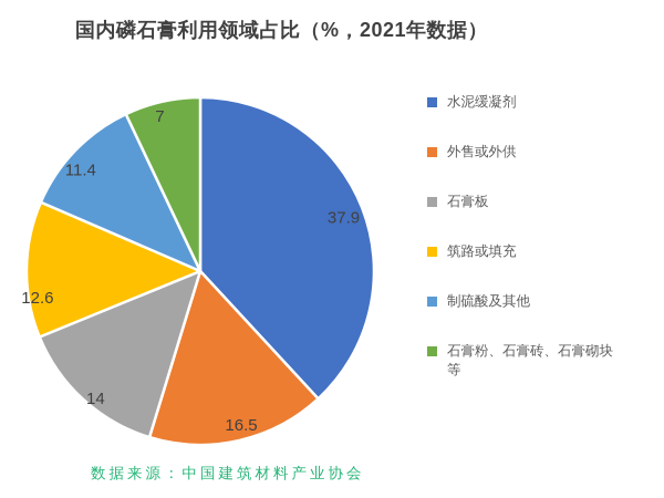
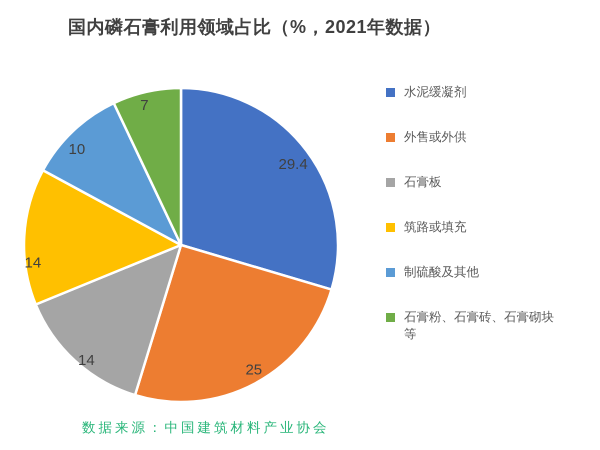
水泥缓凝剂: 37.9 -> 29.4
外售或外供: 16.5 -> 25
筑路或填充: 12.6 -> 14
制硫酸及其他: 11.4 -> 10
